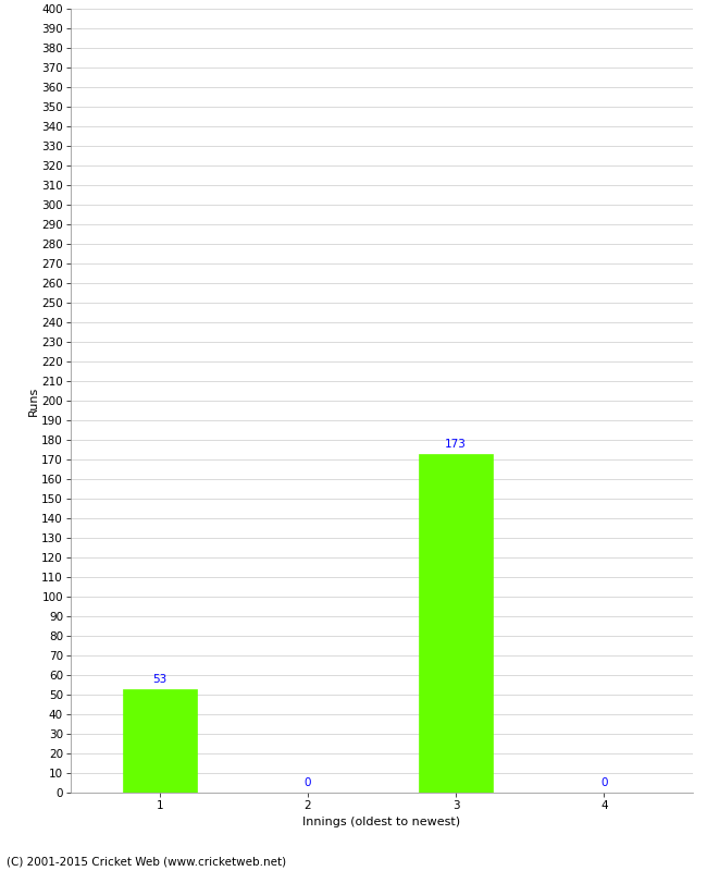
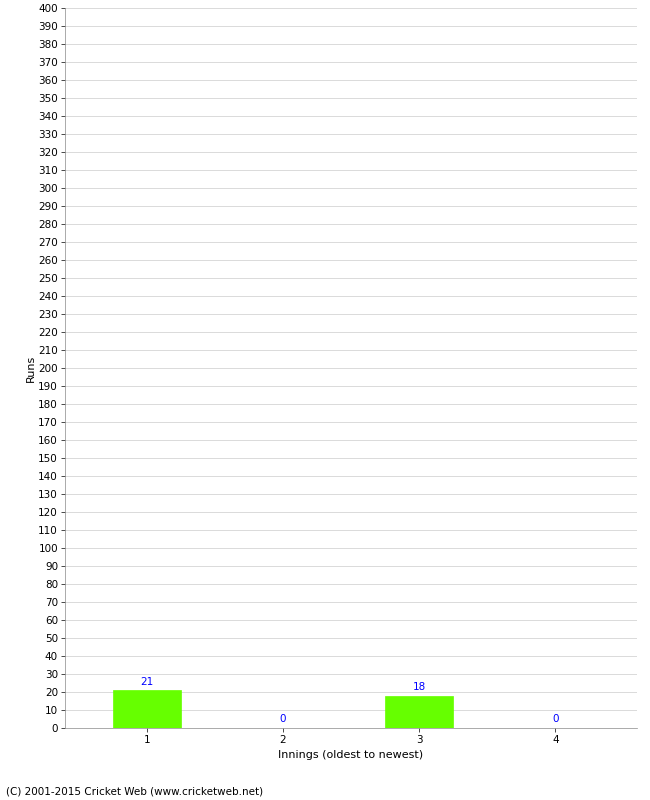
1: 53 -> 21
3: 173 -> 18
